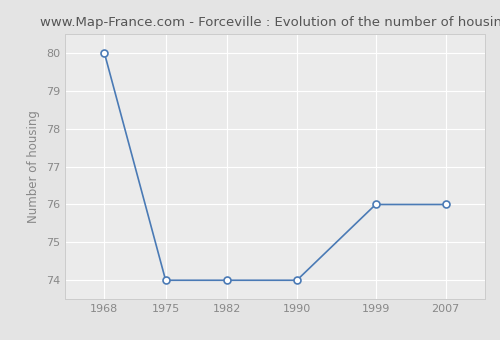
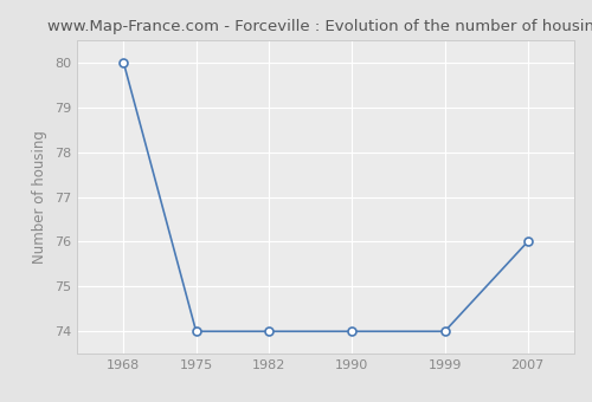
1999: 76 -> 74
